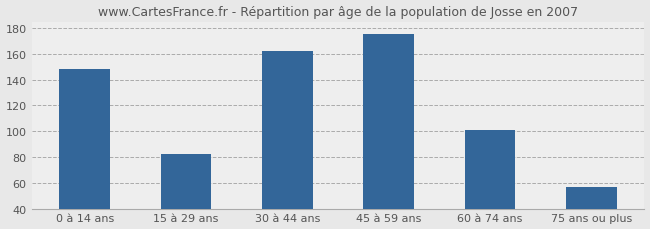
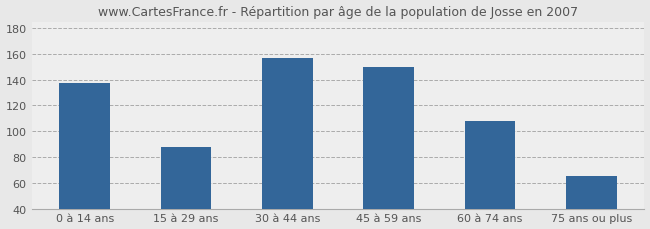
0 à 14 ans: 148 -> 137
15 à 29 ans: 82 -> 88
30 à 44 ans: 162 -> 157
45 à 59 ans: 175 -> 150
60 à 74 ans: 101 -> 108
75 ans ou plus: 57 -> 65
